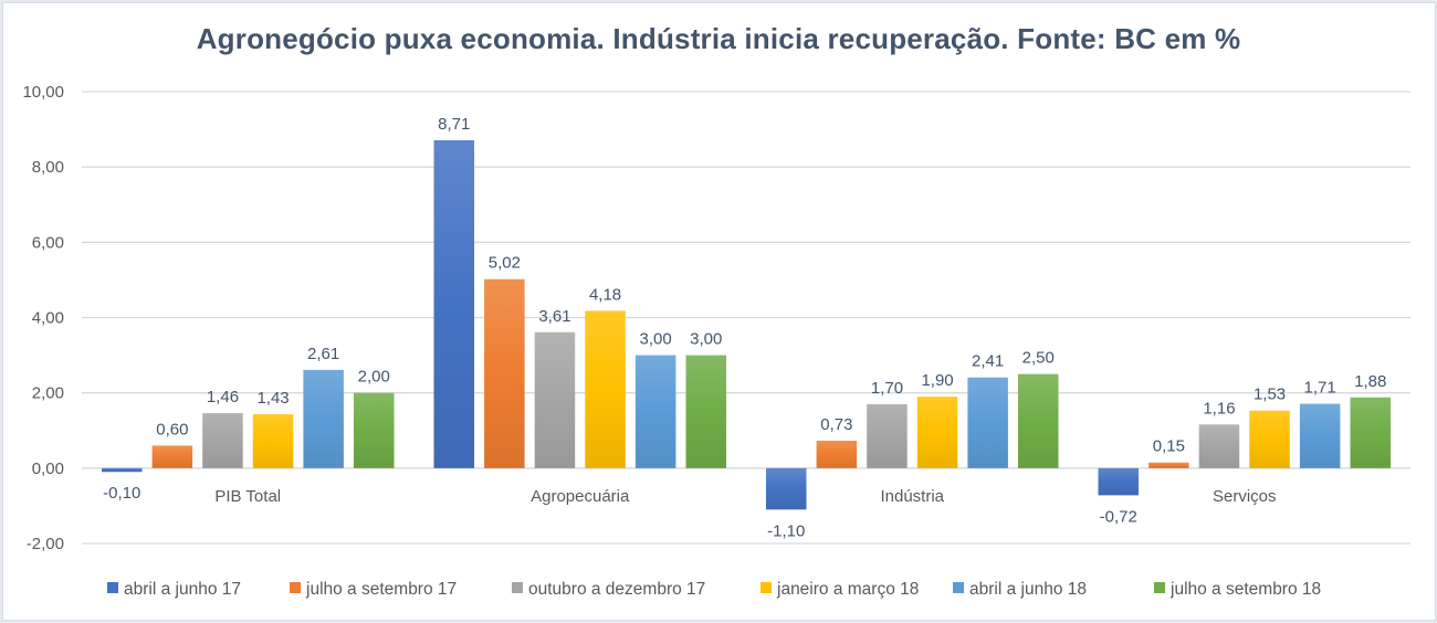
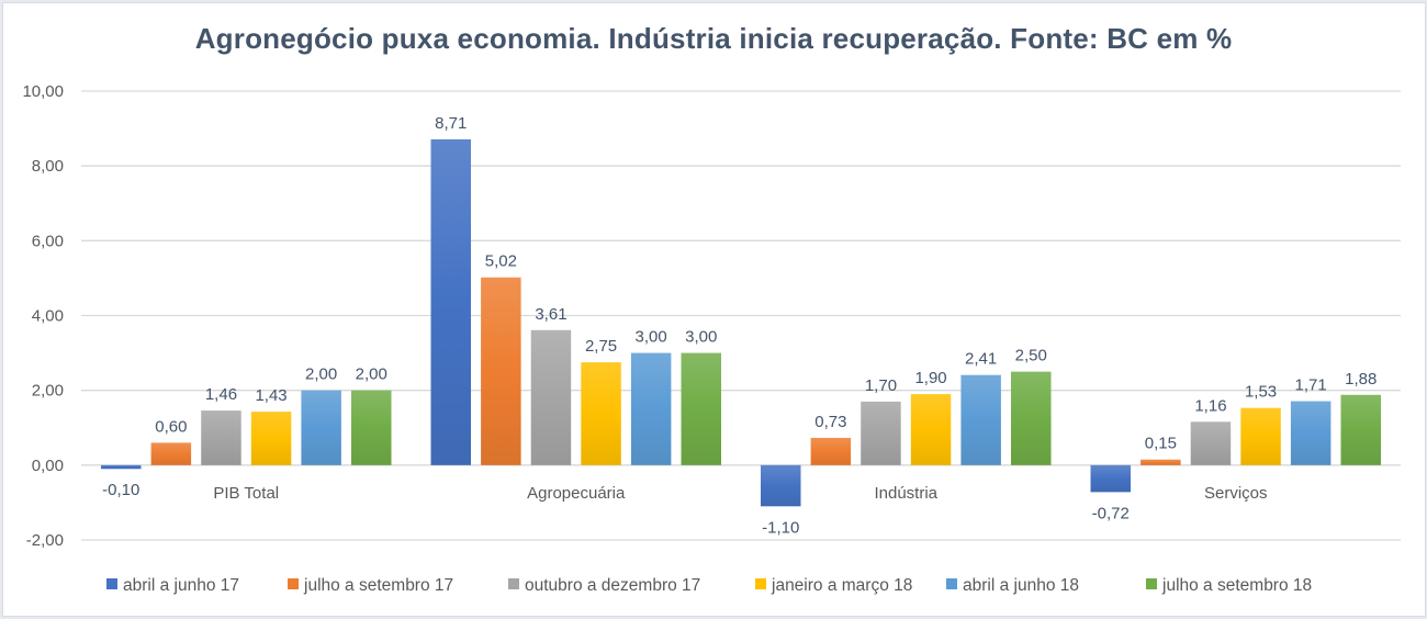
abril a junho 18/PIB Total: 2,61 -> 2,00
janeiro a março 18/Agropecuária: 4,18 -> 2,75
